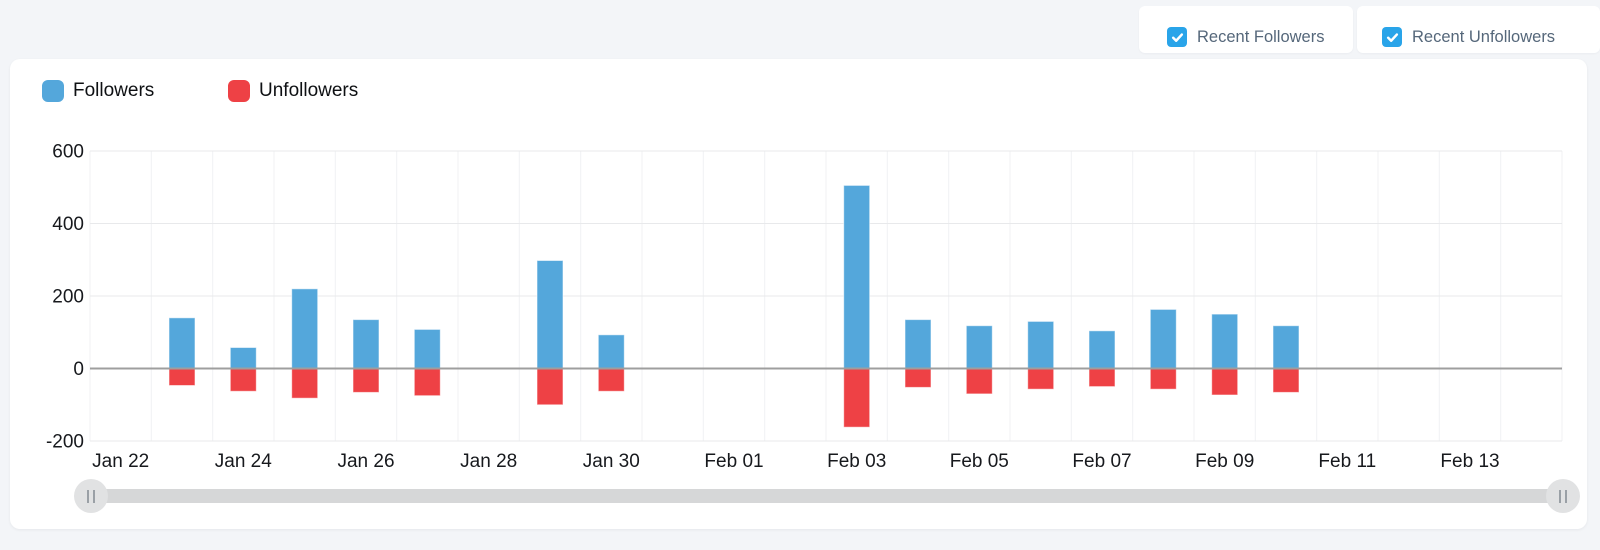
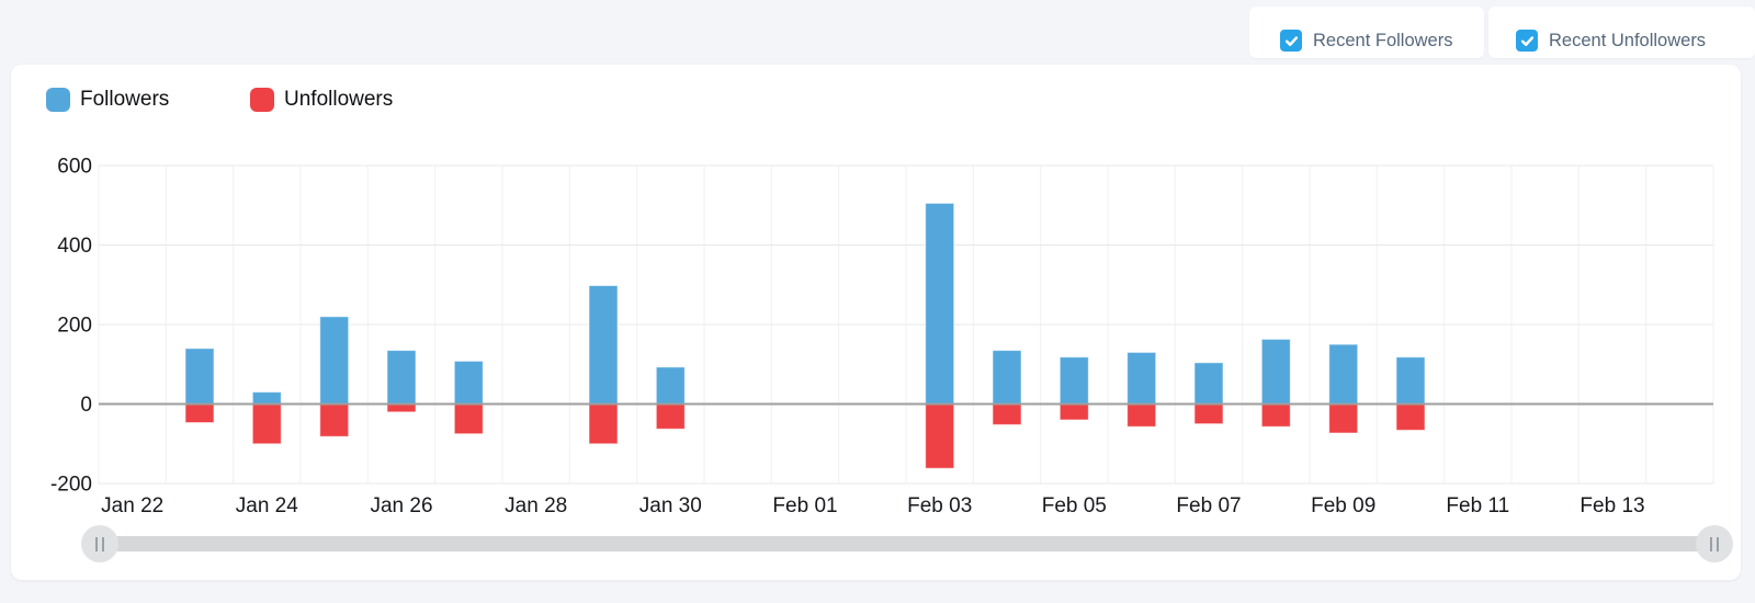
Followers/Jan 24: 60 -> 30
Unfollowers/Jan 24: -60 -> -100
Unfollowers/Jan 26: -70 -> -20
Unfollowers/Feb 05: -70 -> -40
